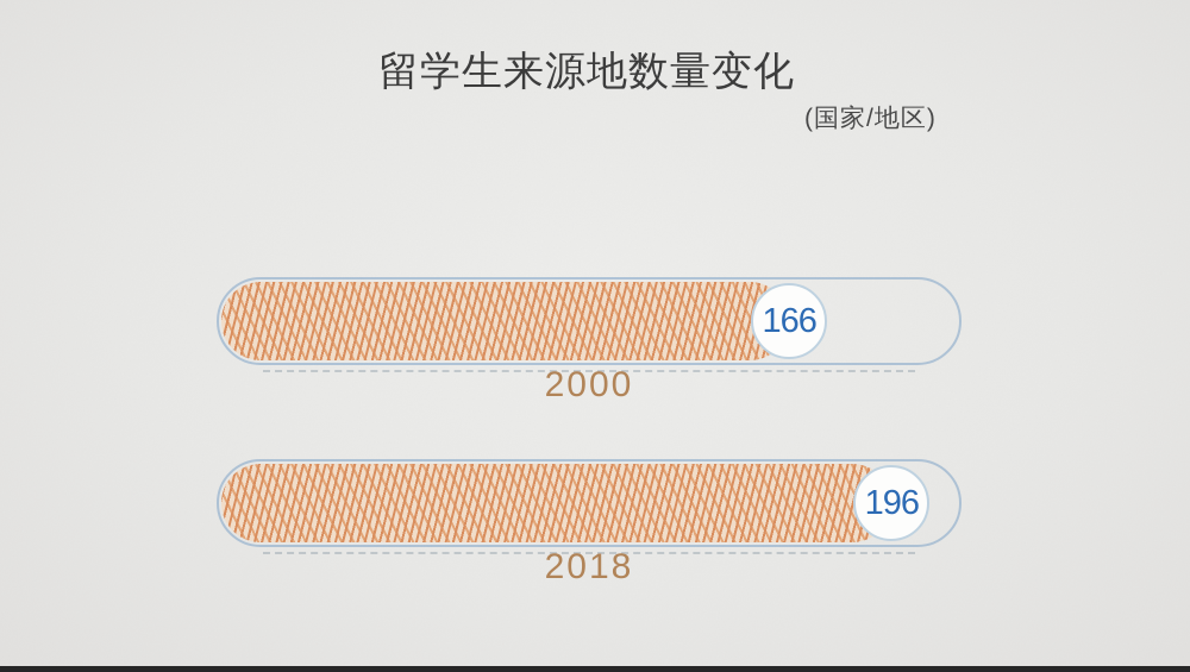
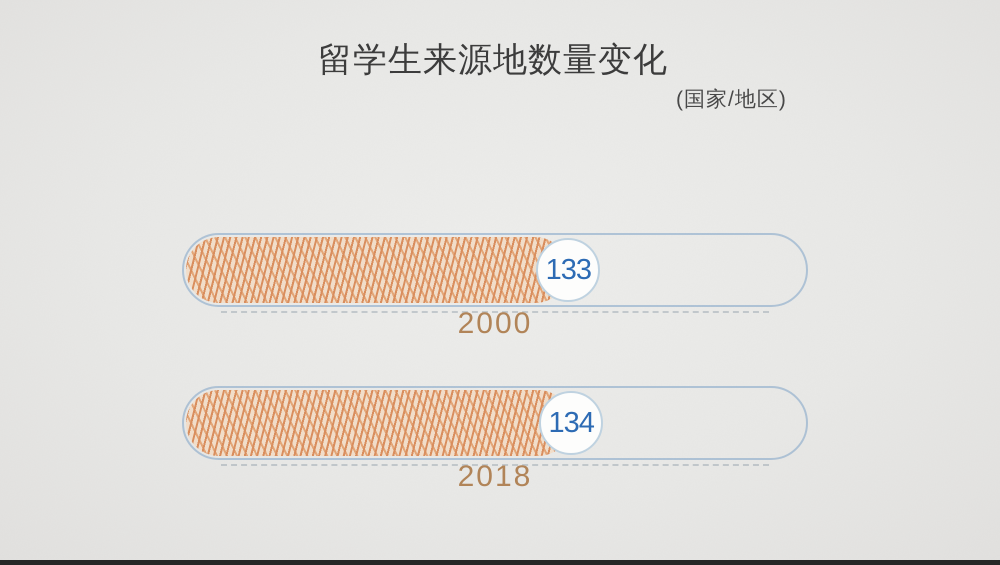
2000: 166 -> 133
2018: 196 -> 134
